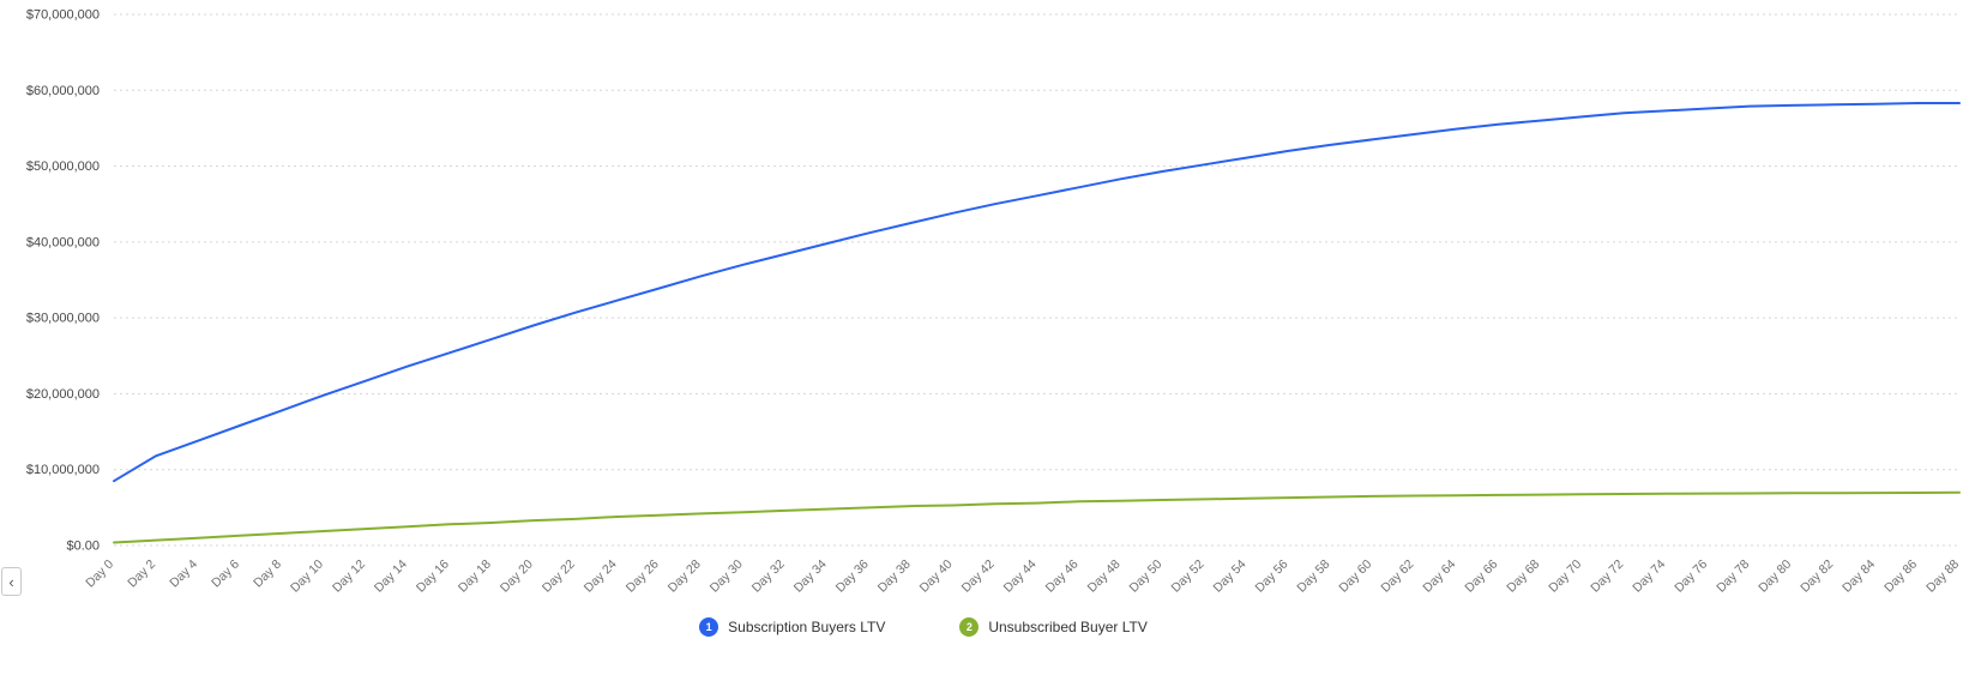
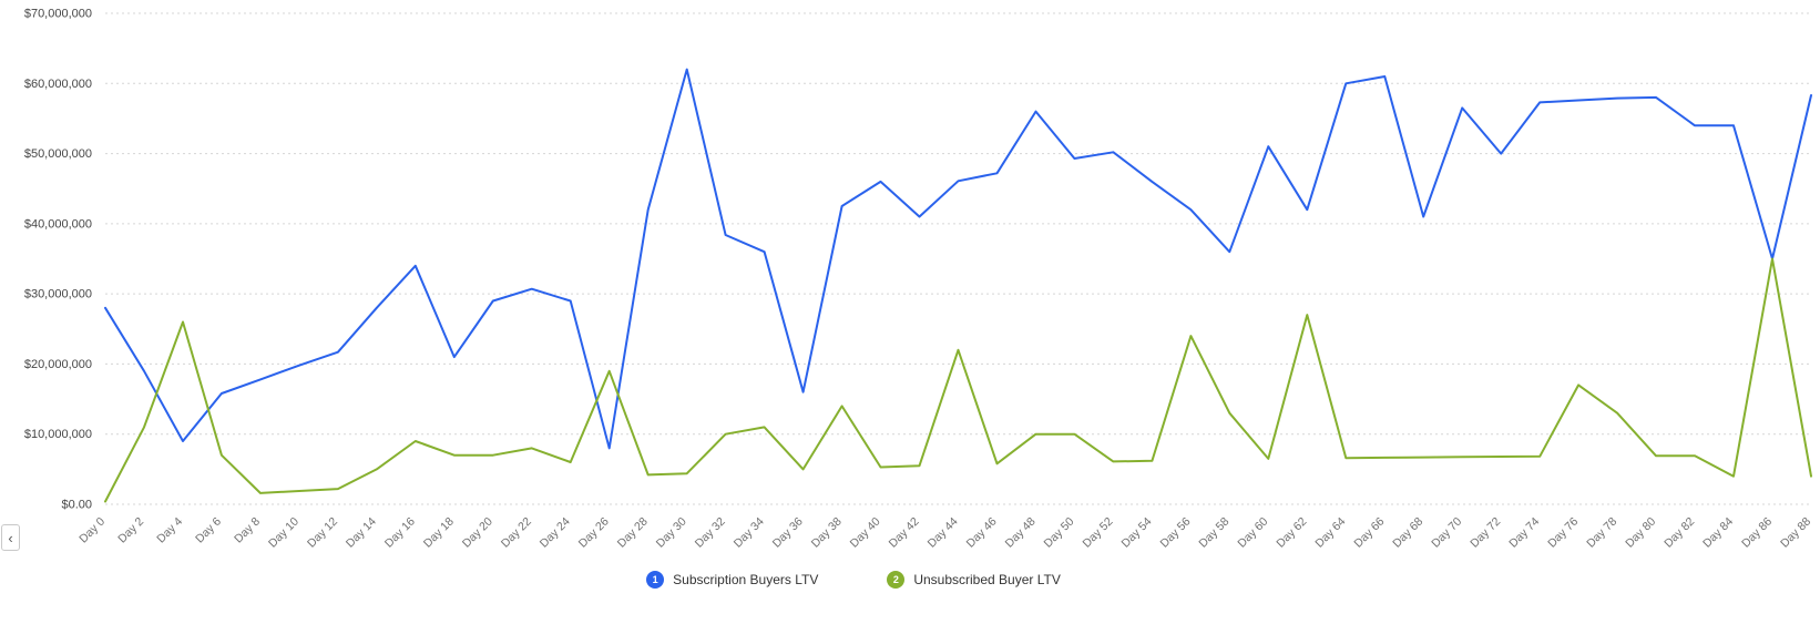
Subscription Buyers LTV/Day 0: $8000000 -> $28000000
Subscription Buyers LTV/Day 2: $12000000 -> $19000000
Unsubscribed Buyer LTV/Day 2: $1000000 -> $11000000
Subscription Buyers LTV/Day 4: $14000000 -> $9000000
Unsubscribed Buyer LTV/Day 4: $1000000 -> $26000000
Unsubscribed Buyer LTV/Day 6: $1000000 -> $7000000
Subscription Buyers LTV/Day 14: $24000000 -> $28000000
Unsubscribed Buyer LTV/Day 14: $2000000 -> $5000000
Subscription Buyers LTV/Day 16: $25000000 -> $34000000
Unsubscribed Buyer LTV/Day 16: $3000000 -> $9000000
Subscription Buyers LTV/Day 18: $27000000 -> $21000000
Unsubscribed Buyer LTV/Day 18: $3000000 -> $7000000
Unsubscribed Buyer LTV/Day 20: $3000000 -> $7000000
Unsubscribed Buyer LTV/Day 22: $4000000 -> $8000000
Subscription Buyers LTV/Day 24: $32000000 -> $29000000
Unsubscribed Buyer LTV/Day 24: $4000000 -> $6000000
Subscription Buyers LTV/Day 26: $34000000 -> $8000000
Unsubscribed Buyer LTV/Day 26: $4000000 -> $19000000
Subscription Buyers LTV/Day 28: $36000000 -> $42000000
Subscription Buyers LTV/Day 30: $37000000 -> $62000000
Unsubscribed Buyer LTV/Day 32: $5000000 -> $10000000
Subscription Buyers LTV/Day 34: $40000000 -> $36000000
Unsubscribed Buyer LTV/Day 34: $5000000 -> $11000000
Subscription Buyers LTV/Day 36: $41000000 -> $16000000
Unsubscribed Buyer LTV/Day 38: $5000000 -> $14000000
Subscription Buyers LTV/Day 40: $44000000 -> $46000000
Subscription Buyers LTV/Day 42: $45000000 -> $41000000
Unsubscribed Buyer LTV/Day 44: $6000000 -> $22000000
Subscription Buyers LTV/Day 48: $48000000 -> $56000000
Unsubscribed Buyer LTV/Day 48: $6000000 -> $10000000
Unsubscribed Buyer LTV/Day 50: $6000000 -> $10000000
Subscription Buyers LTV/Day 54: $51000000 -> $46000000
Subscription Buyers LTV/Day 56: $52000000 -> $42000000
Unsubscribed Buyer LTV/Day 56: $6000000 -> $24000000
Subscription Buyers LTV/Day 58: $53000000 -> $36000000
Unsubscribed Buyer LTV/Day 58: $6000000 -> $13000000
Subscription Buyers LTV/Day 60: $54000000 -> $51000000
Subscription Buyers LTV/Day 62: $54000000 -> $42000000
Unsubscribed Buyer LTV/Day 62: $7000000 -> $27000000
Subscription Buyers LTV/Day 64: $55000000 -> $60000000
Subscription Buyers LTV/Day 66: $56000000 -> $61000000
Subscription Buyers LTV/Day 68: $56000000 -> $41000000
Subscription Buyers LTV/Day 72: $57000000 -> $50000000
Unsubscribed Buyer LTV/Day 76: $7000000 -> $17000000
Unsubscribed Buyer LTV/Day 78: $7000000 -> $13000000
Subscription Buyers LTV/Day 82: $58000000 -> $54000000
Subscription Buyers LTV/Day 84: $58000000 -> $54000000
Unsubscribed Buyer LTV/Day 84: $7000000 -> $4000000
Subscription Buyers LTV/Day 86: $58000000 -> $35000000
Unsubscribed Buyer LTV/Day 86: $7000000 -> $35000000
Unsubscribed Buyer LTV/Day 88: $7000000 -> $4000000
